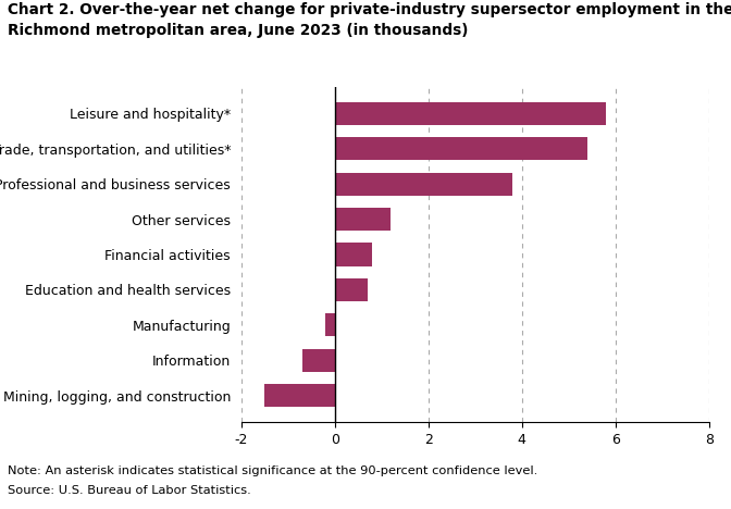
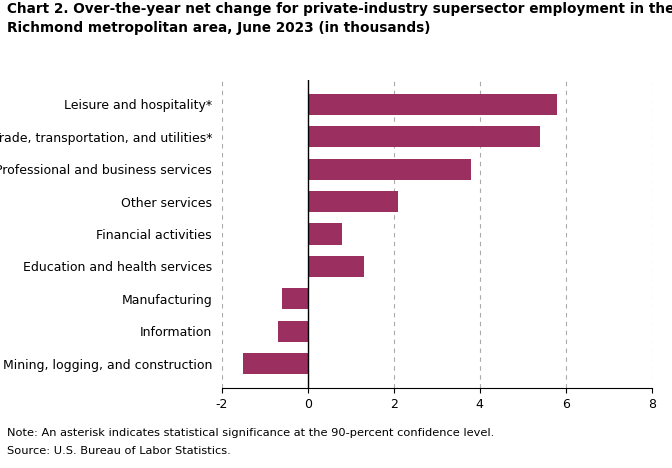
Other services: 1.2 -> 2.1
Education and health services: 0.7 -> 1.3
Manufacturing: -0.2 -> -0.6
